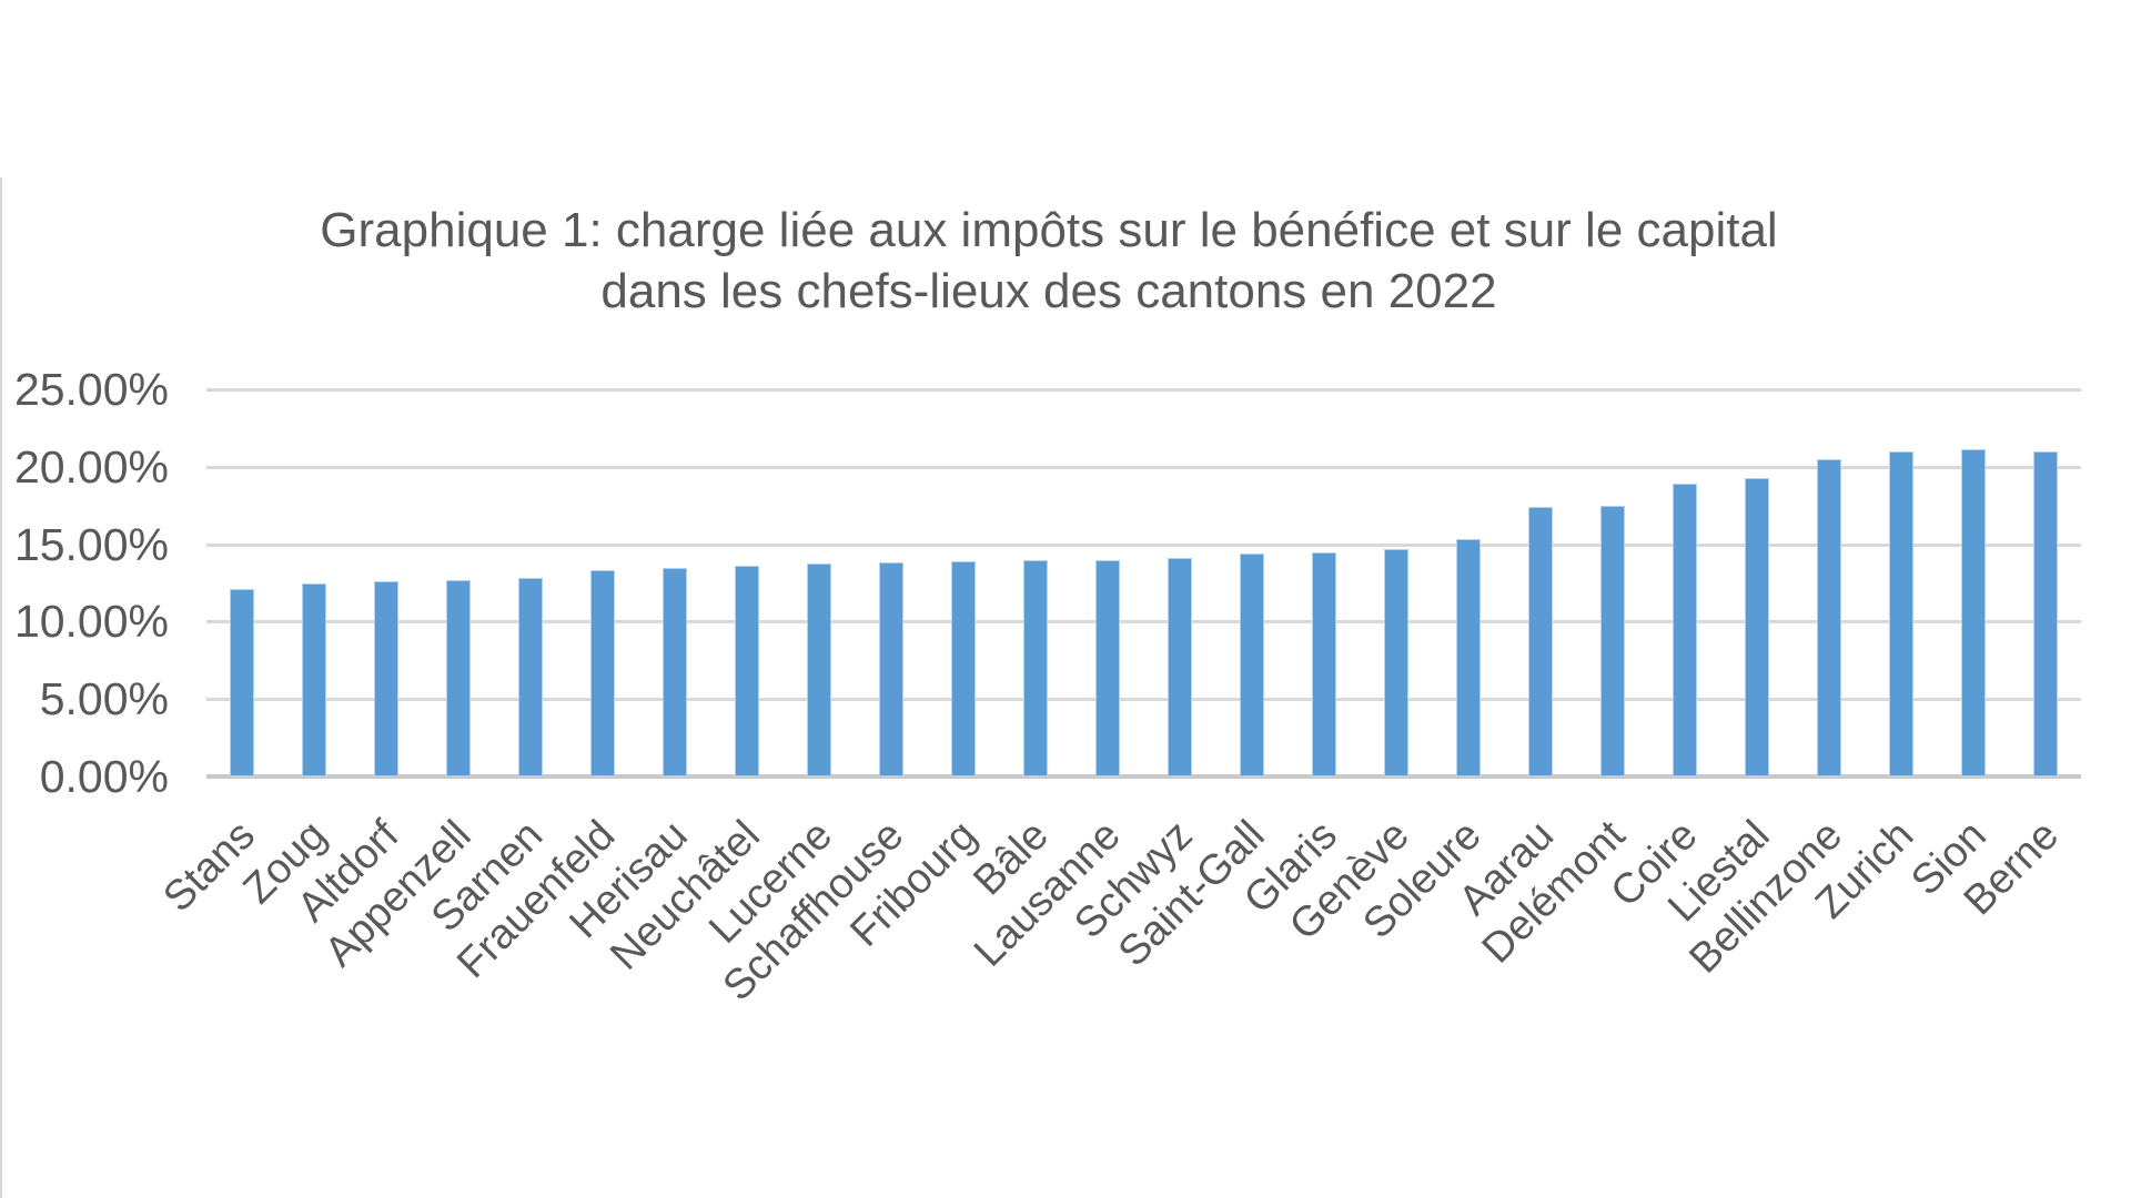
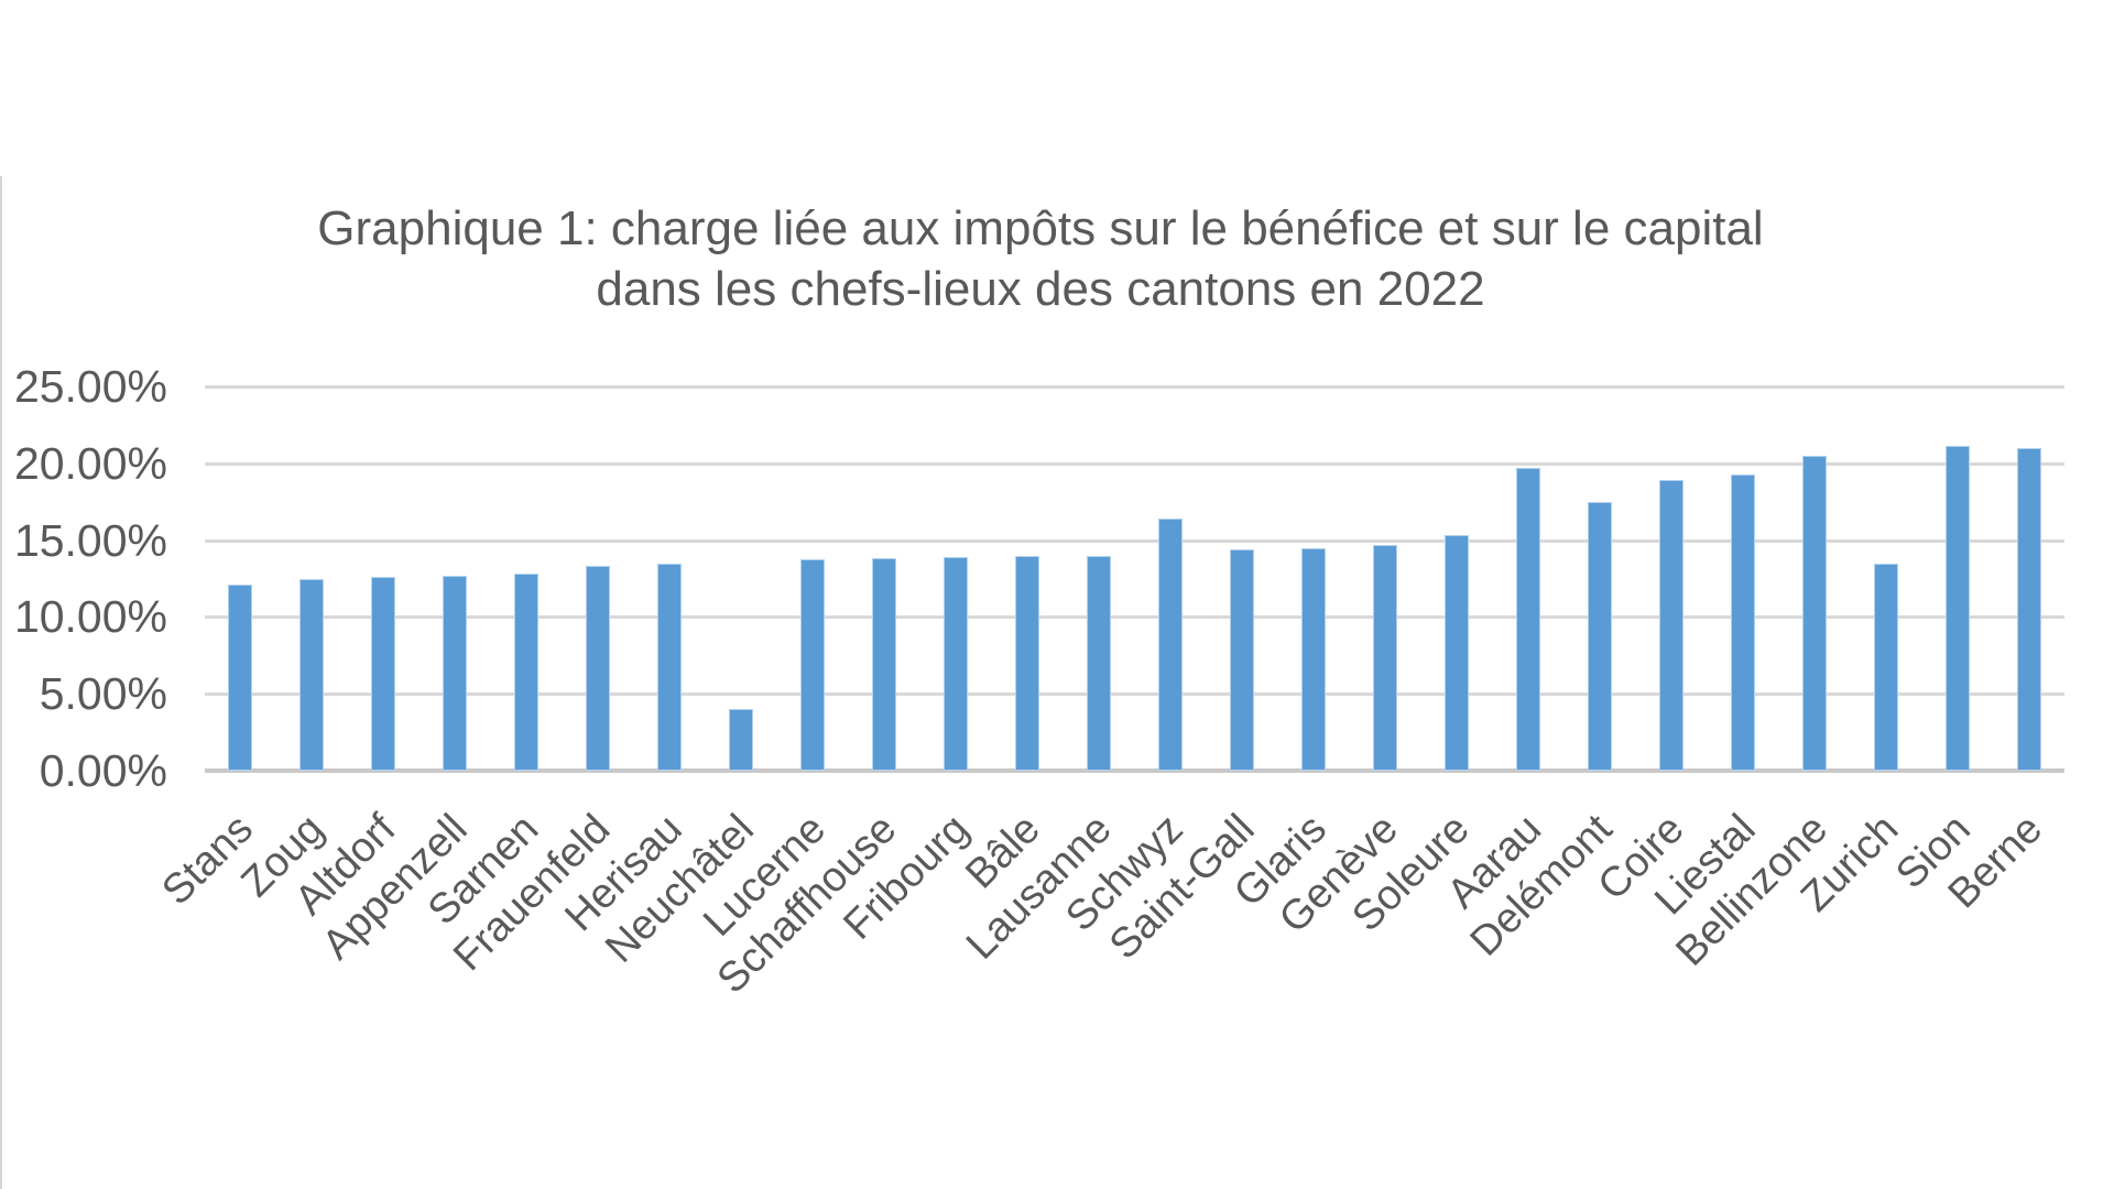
Neuchâtel: 13.6% -> 4.0%
Schwyz: 14.1% -> 16.4%
Aarau: 17.4% -> 19.7%
Zurich: 21.0% -> 13.5%
